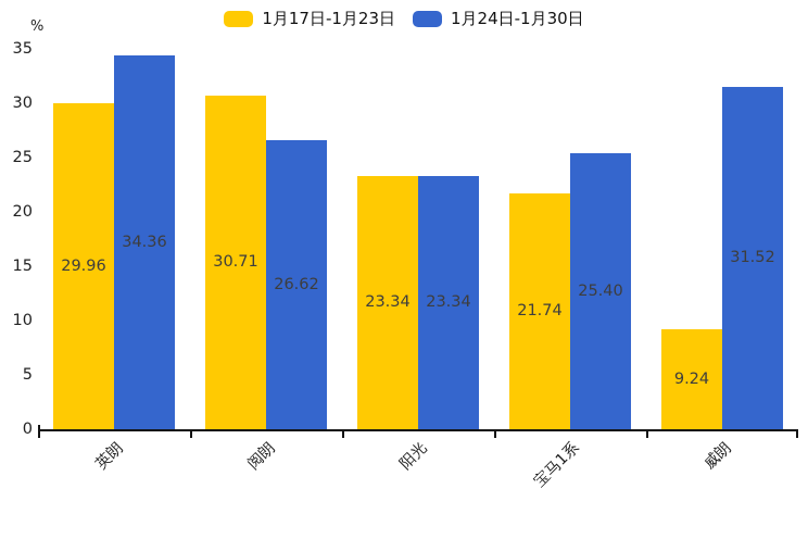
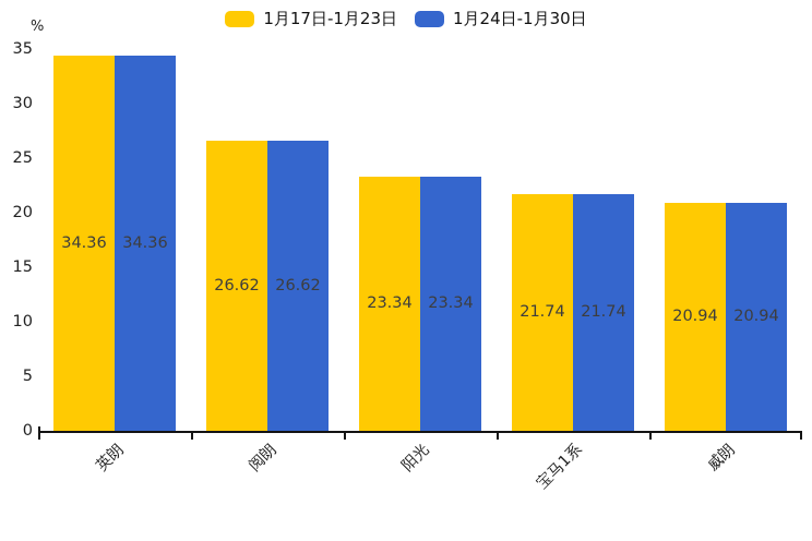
1月17日-1月23日/英朗: 29.96 -> 34.36
1月17日-1月23日/阅朗: 30.71 -> 26.62
1月24日-1月30日/宝马1系: 25.40 -> 21.74
1月17日-1月23日/威朗: 9.24 -> 20.94
1月24日-1月30日/威朗: 31.52 -> 20.94
